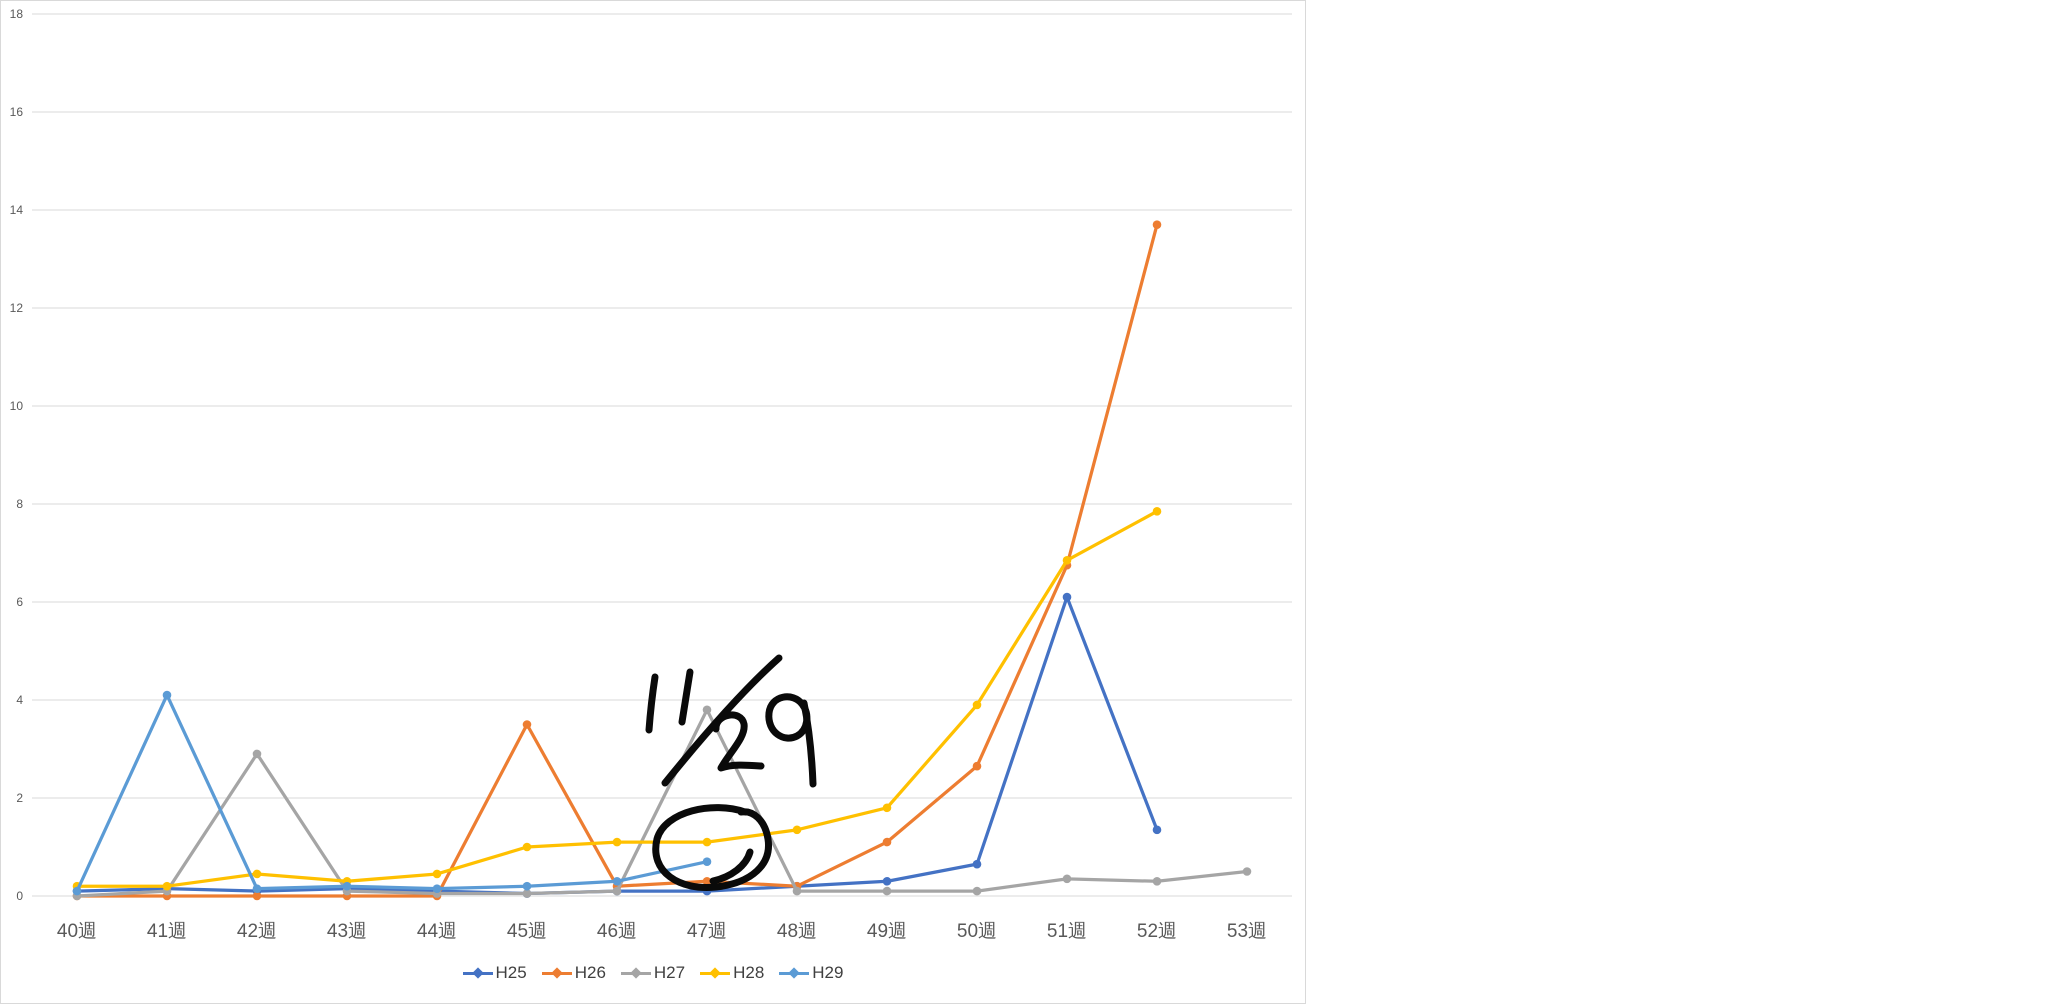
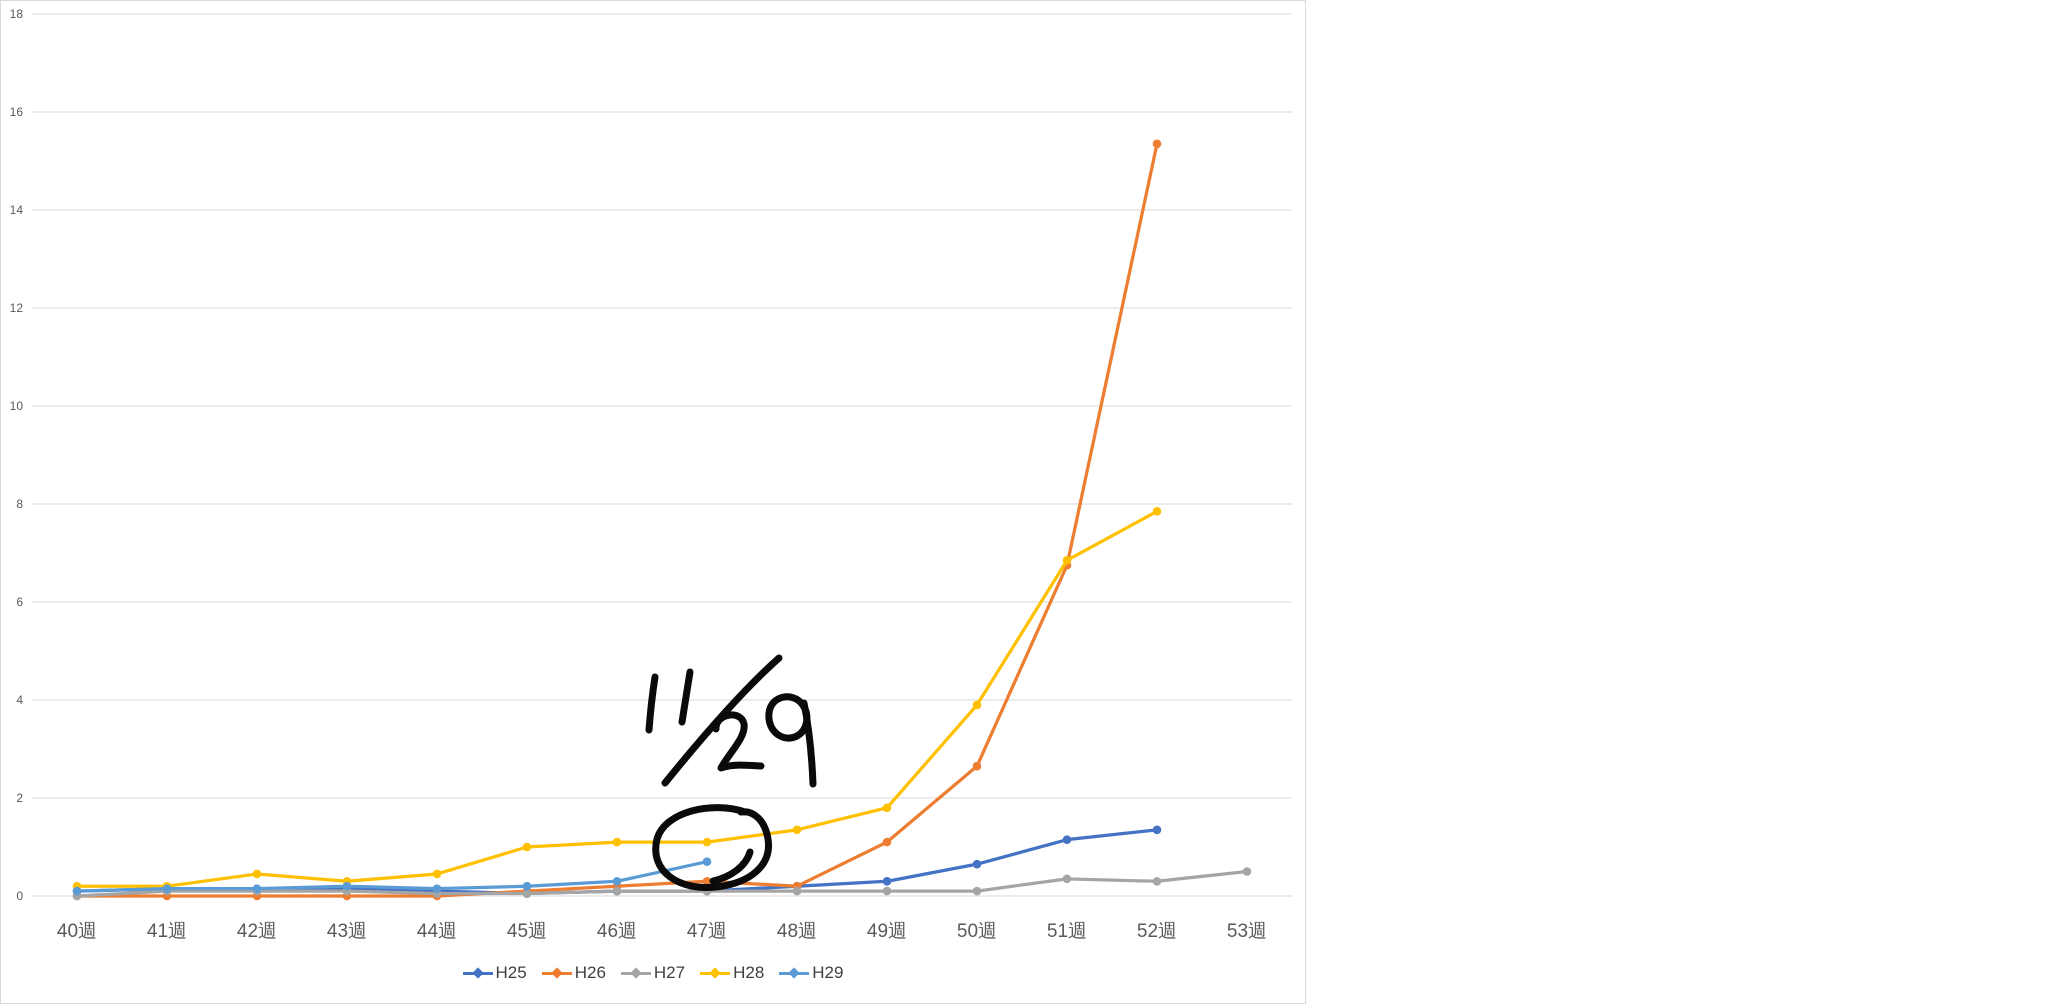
H29/41週: 4.1 -> 0.1
H27/42週: 2.9 -> 0.1
H26/45週: 3.5 -> 0.1
H27/47週: 3.8 -> 0.1
H25/51週: 6.1 -> 1.1
H26/52週: 13.7 -> 15.3
